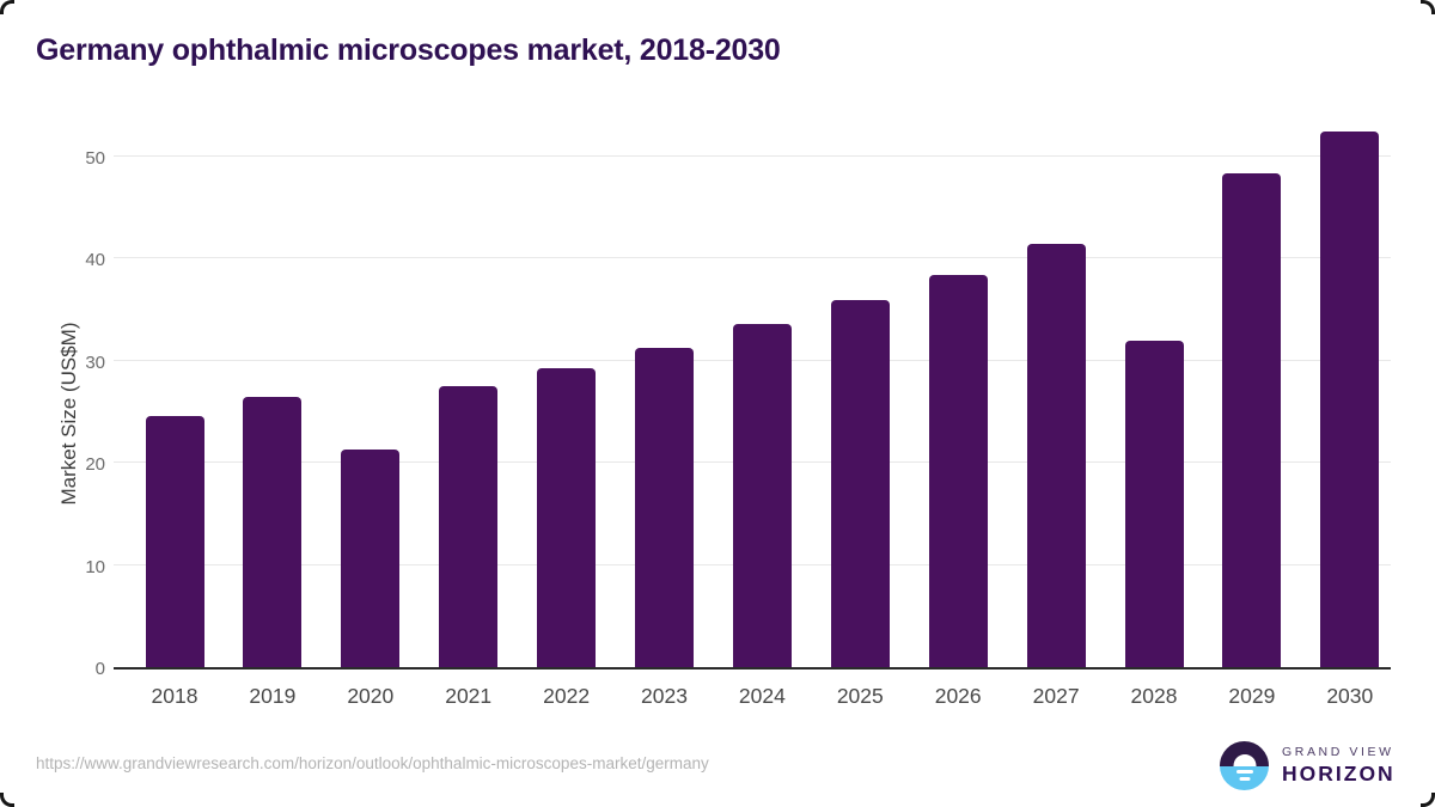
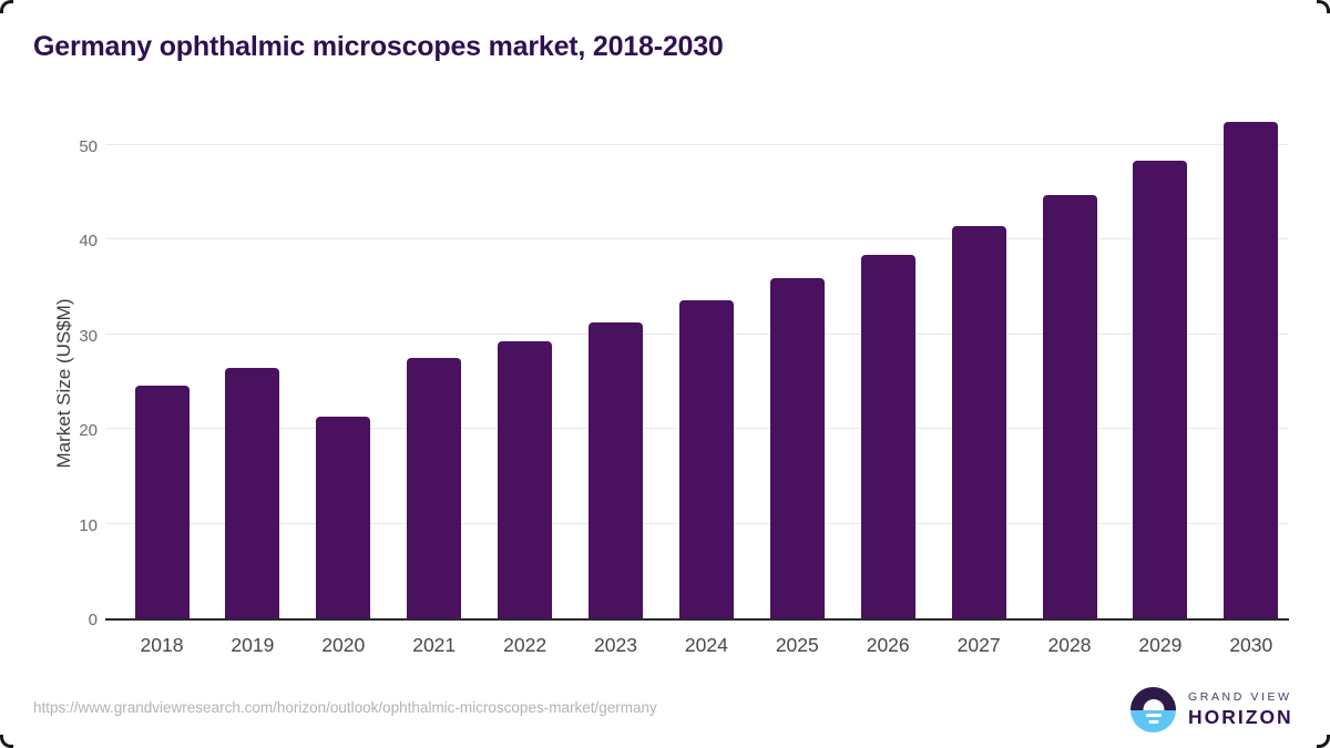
2028: 32 -> 45
